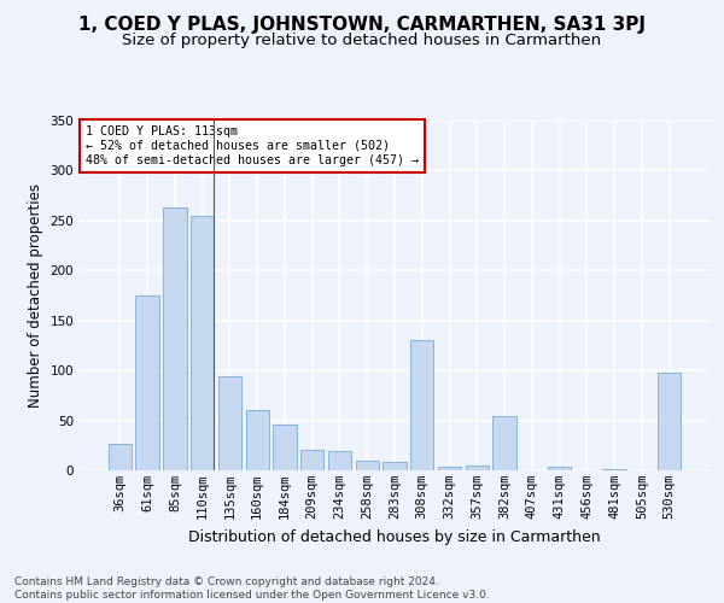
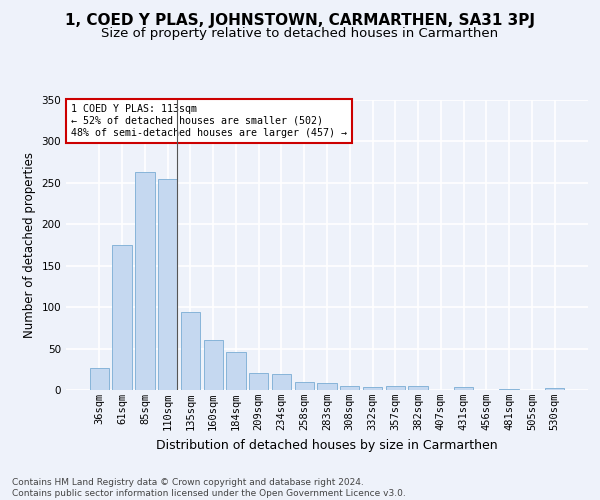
308sqm: 130 -> 5
382sqm: 54 -> 5
530sqm: 98 -> 2
